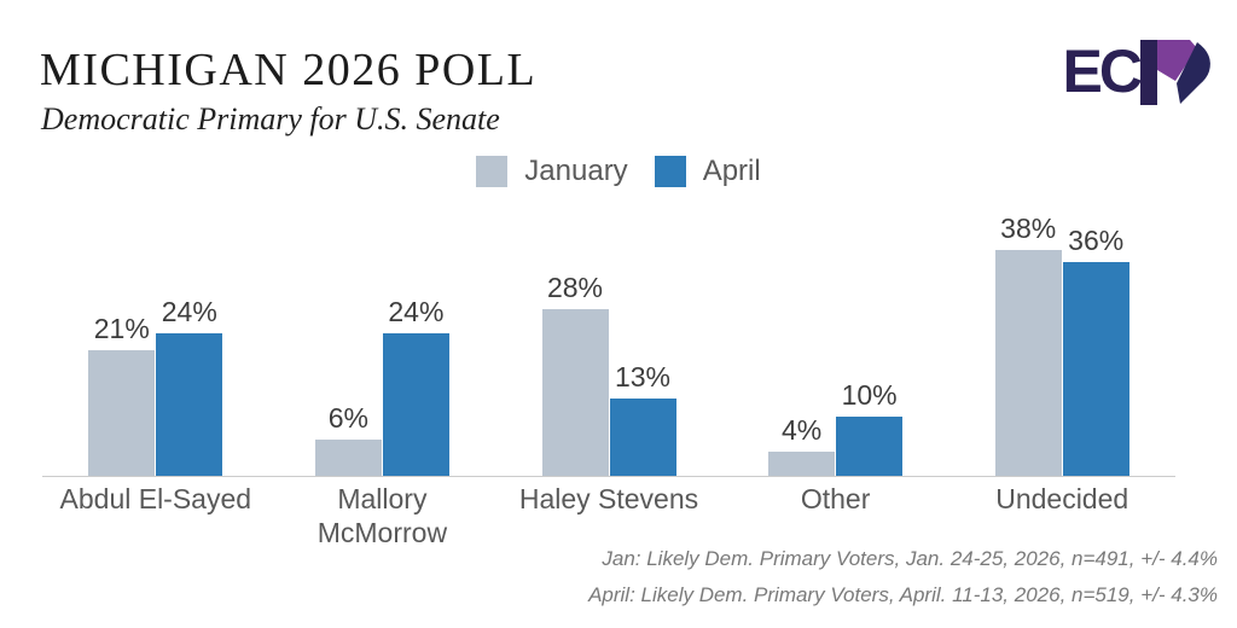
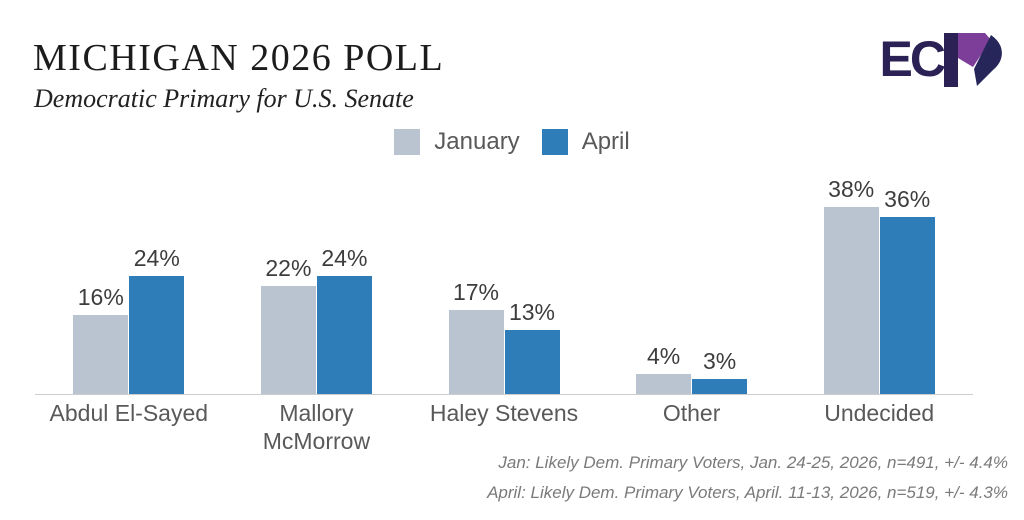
January/Abdul El-Sayed: 21% -> 16%
January/Mallory McMorrow: 6% -> 22%
January/Haley Stevens: 28% -> 17%
April/Other: 10% -> 3%
